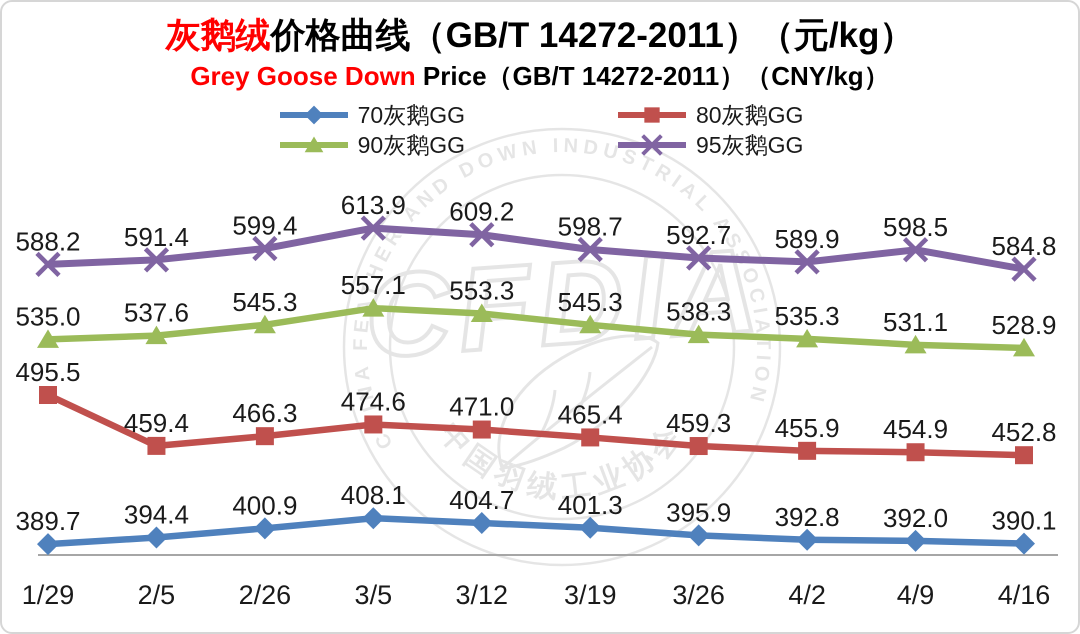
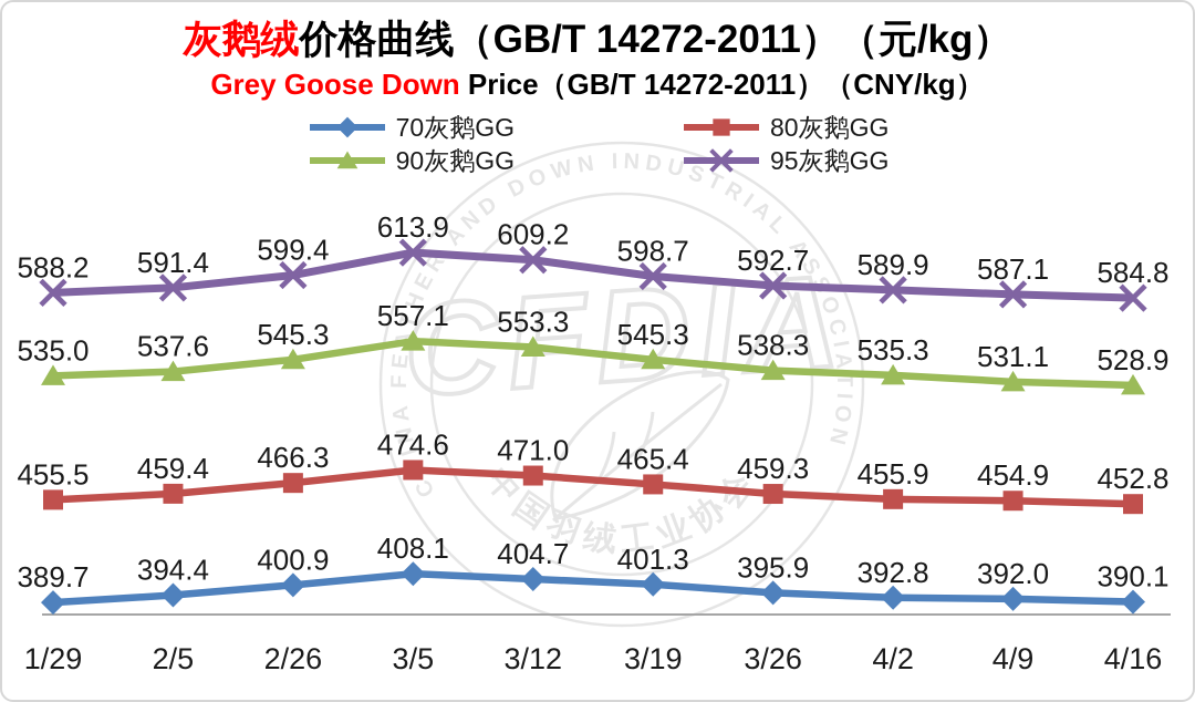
80灰鹅GG/1/29: 495.5 -> 455.5
95灰鹅GG/4/9: 598.5 -> 587.1
